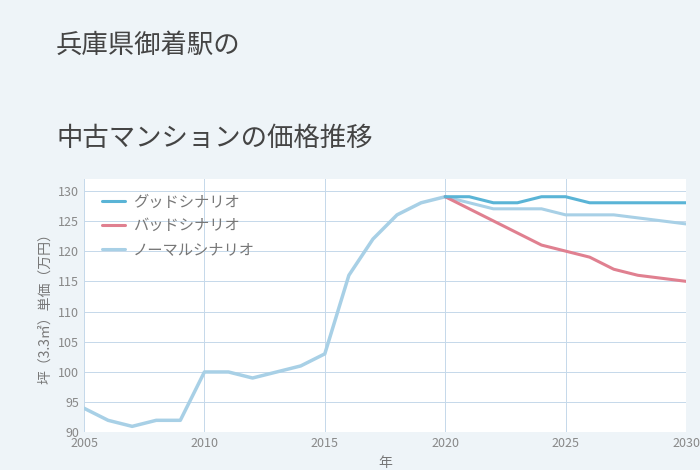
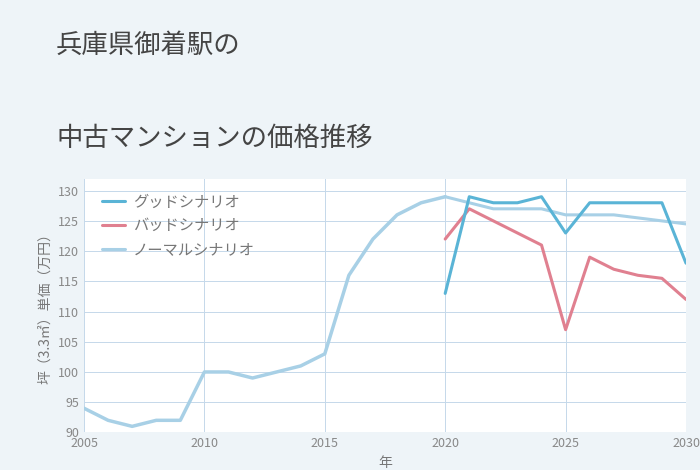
グッドシナリオ/2020: 129 -> 113
バッドシナリオ/2020: 129.0 -> 122.0
グッドシナリオ/2025: 129 -> 123
バッドシナリオ/2025: 120.0 -> 107.0
グッドシナリオ/2030: 128 -> 118
バッドシナリオ/2030: 115.0 -> 112.0
